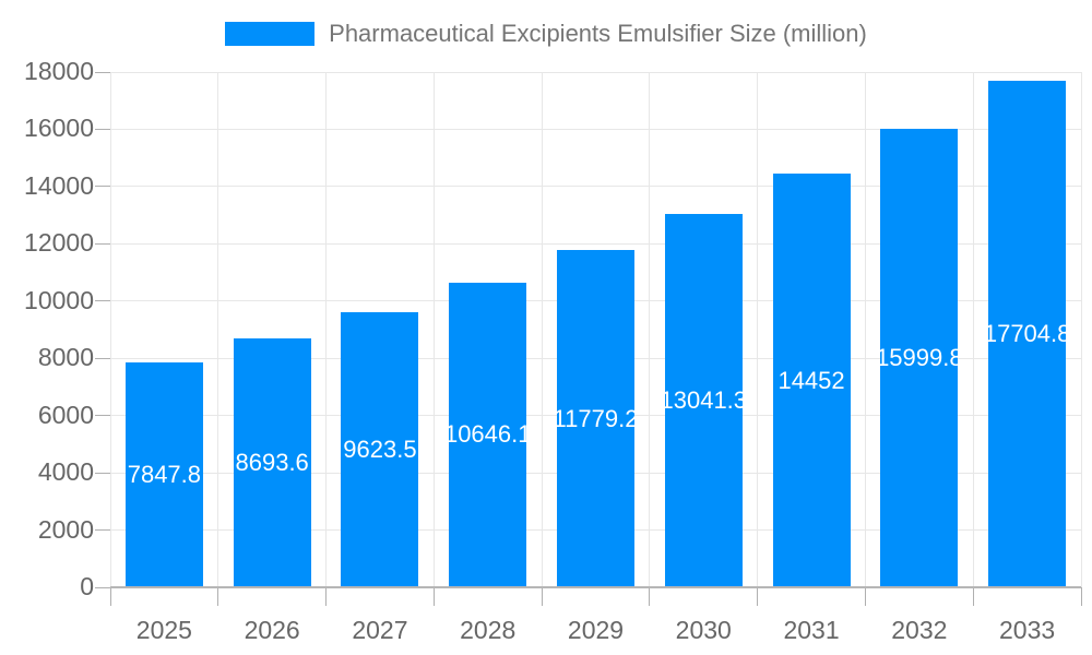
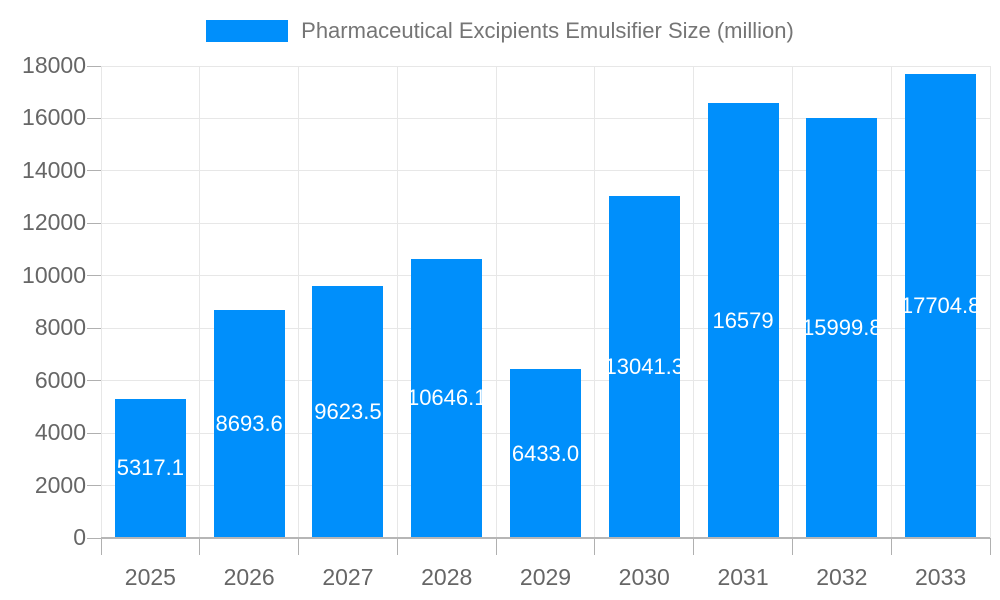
2025: 7847.8 -> 5317.1
2029: 11779.2 -> 6433.0
2031: 14452 -> 16579
